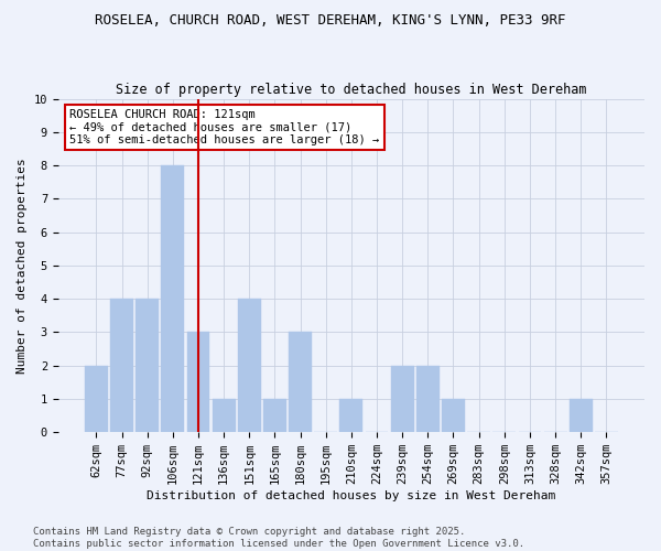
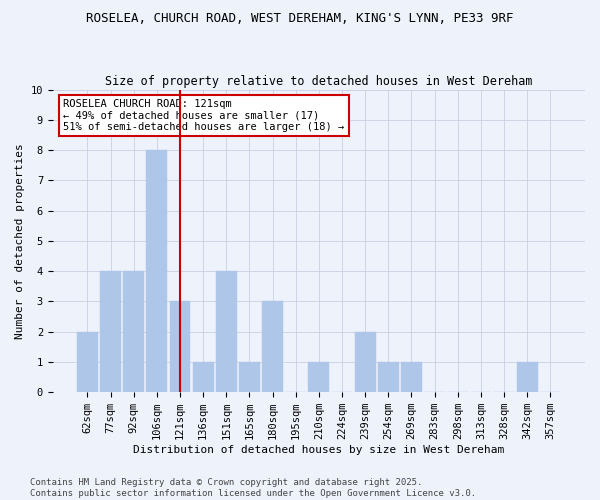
254sqm: 2 -> 1
